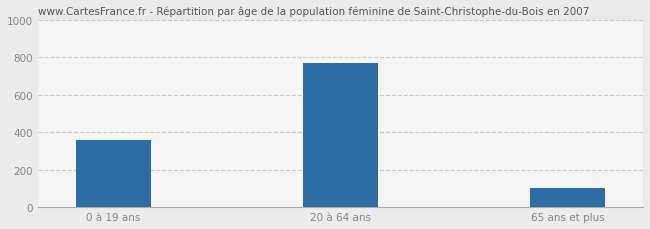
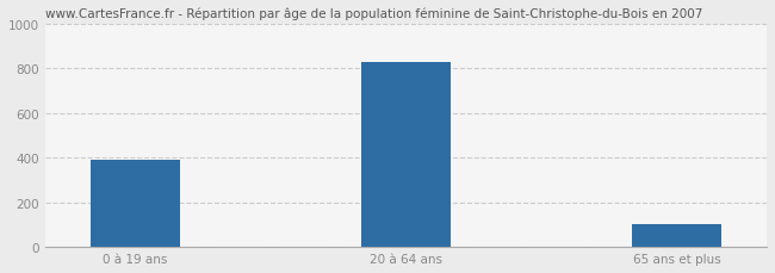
0 à 19 ans: 360 -> 390
20 à 64 ans: 770 -> 830
